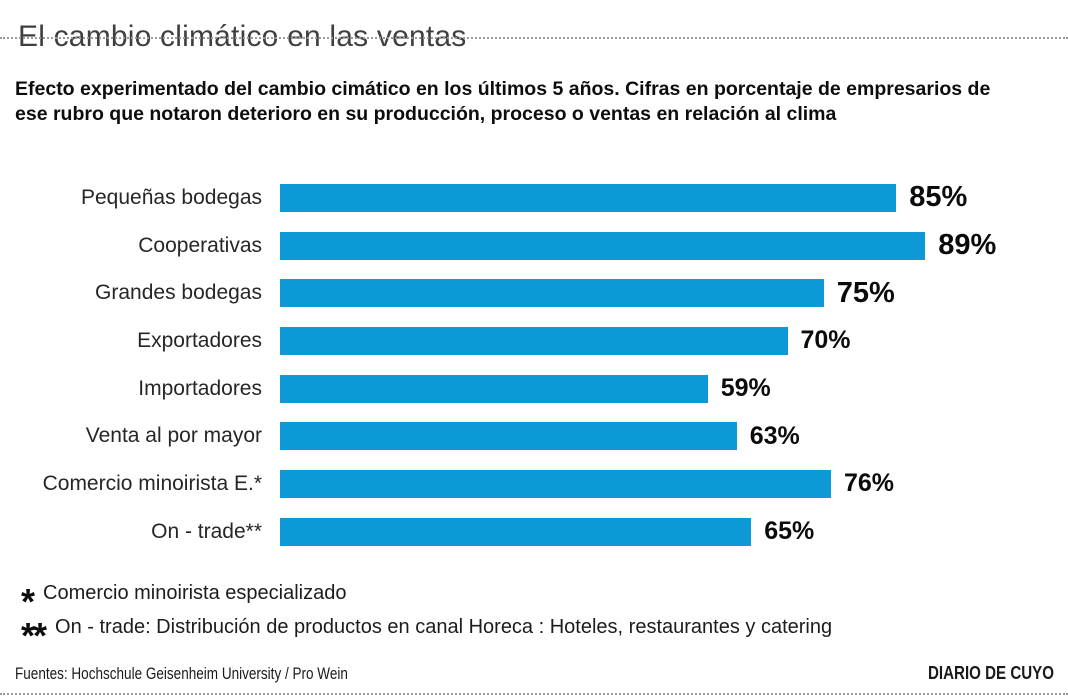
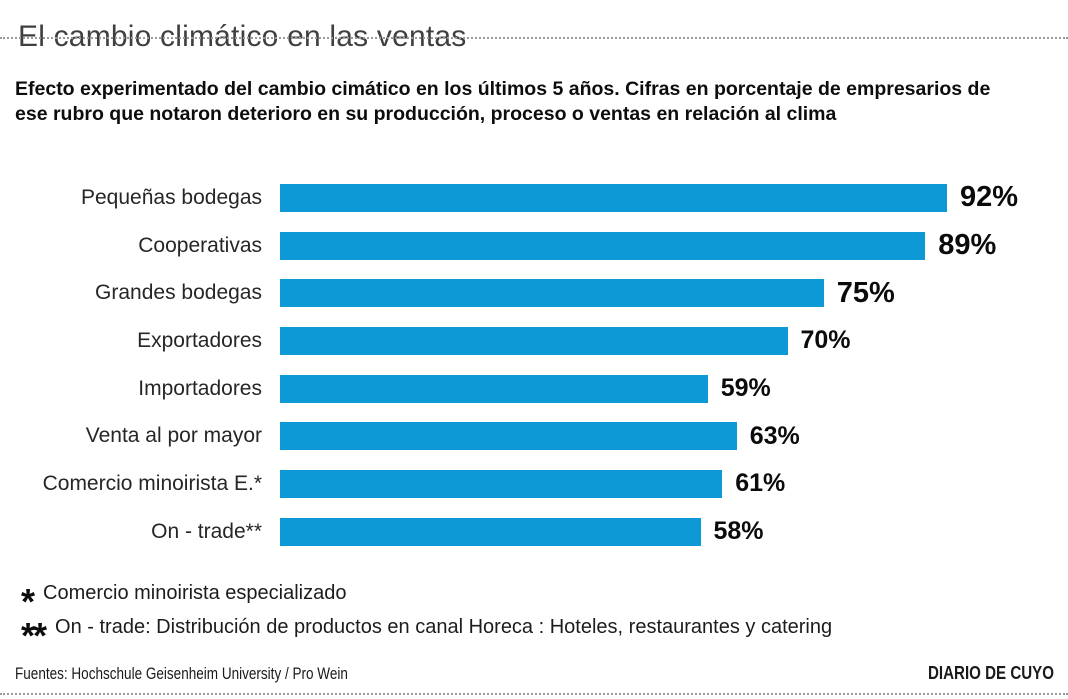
Pequeñas bodegas: 85% -> 92%
Comercio minoirista E.*: 76% -> 61%
On - trade**: 65% -> 58%
